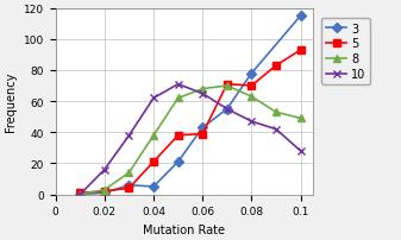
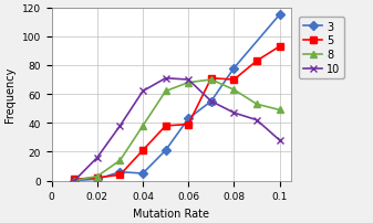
10/0.06: 65 -> 70
